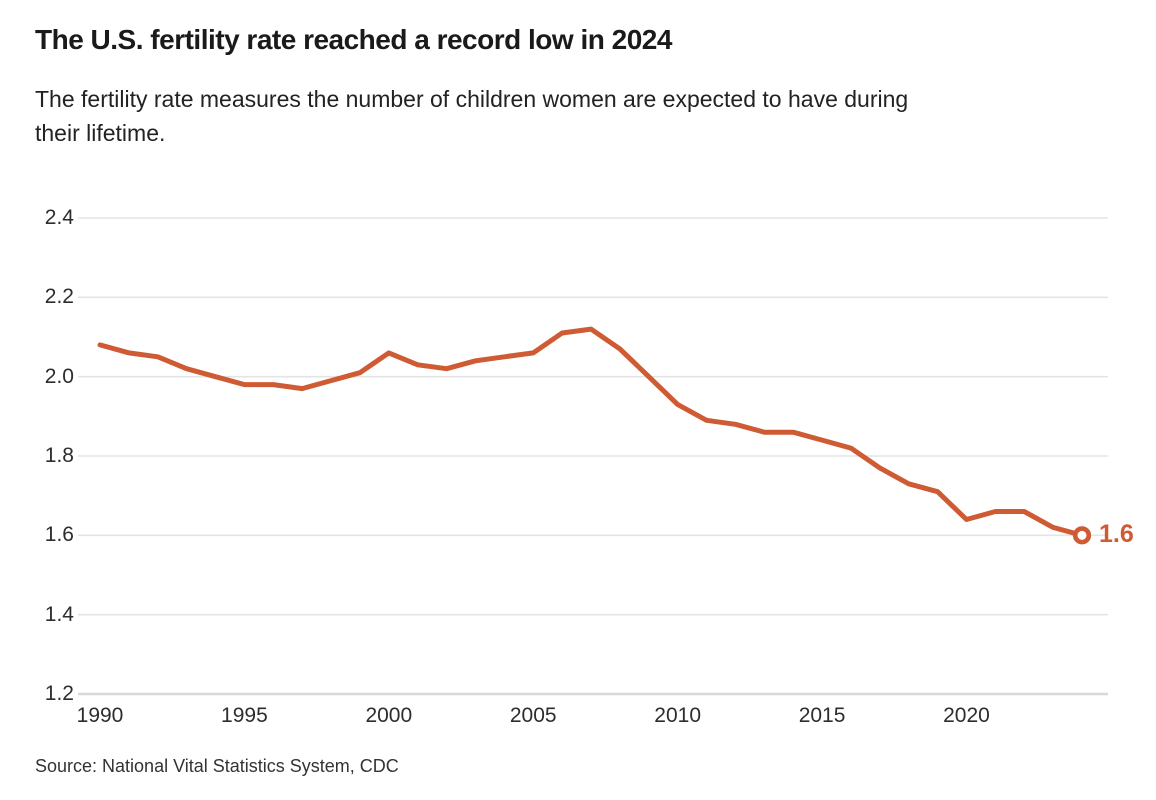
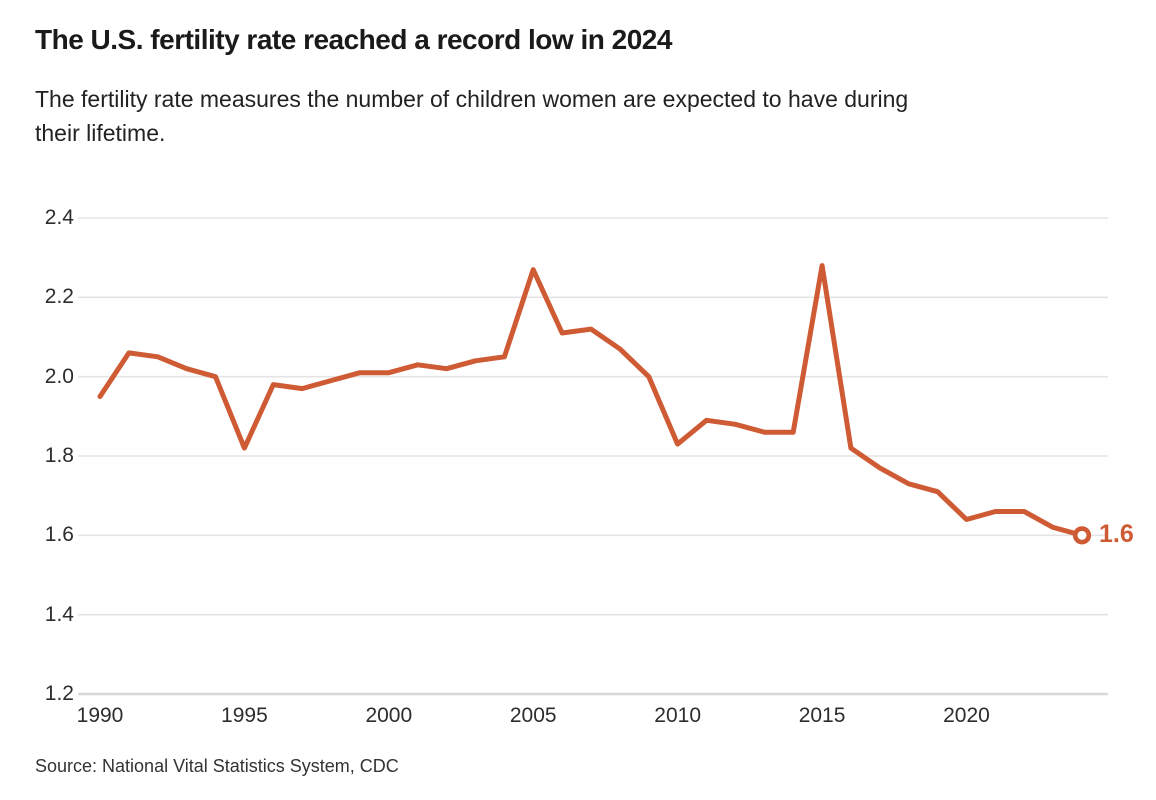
1990: 2.08 -> 1.95
1995: 1.98 -> 1.82
2000: 2.06 -> 2.01
2005: 2.06 -> 2.27
2010: 1.93 -> 1.83
2015: 1.84 -> 2.28
